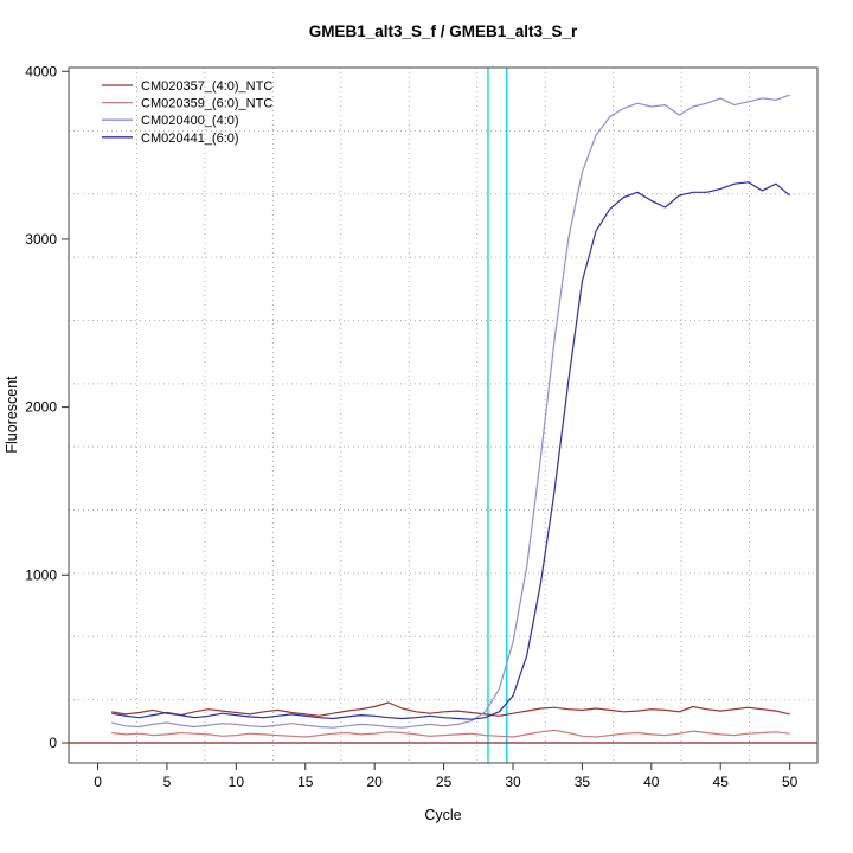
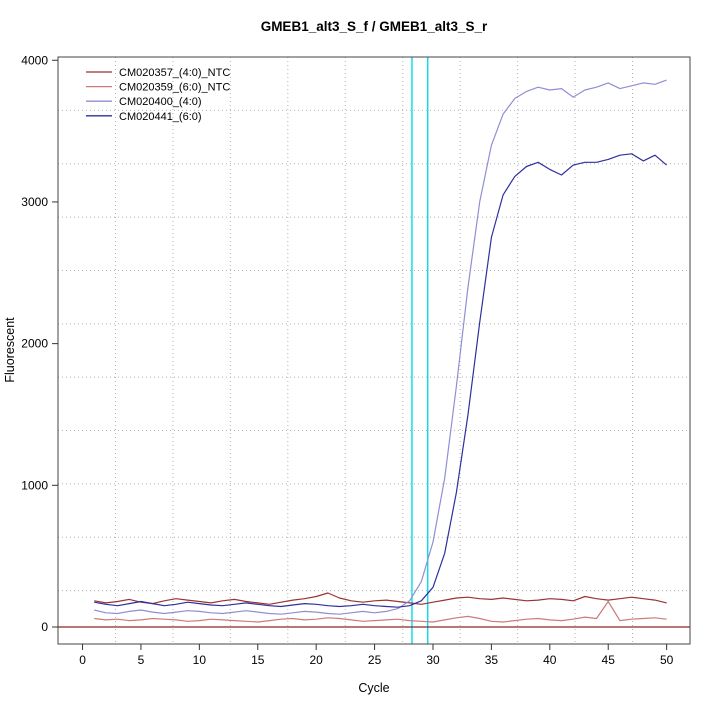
CM020359_(6:0)_NTC/45: 50 -> 180
